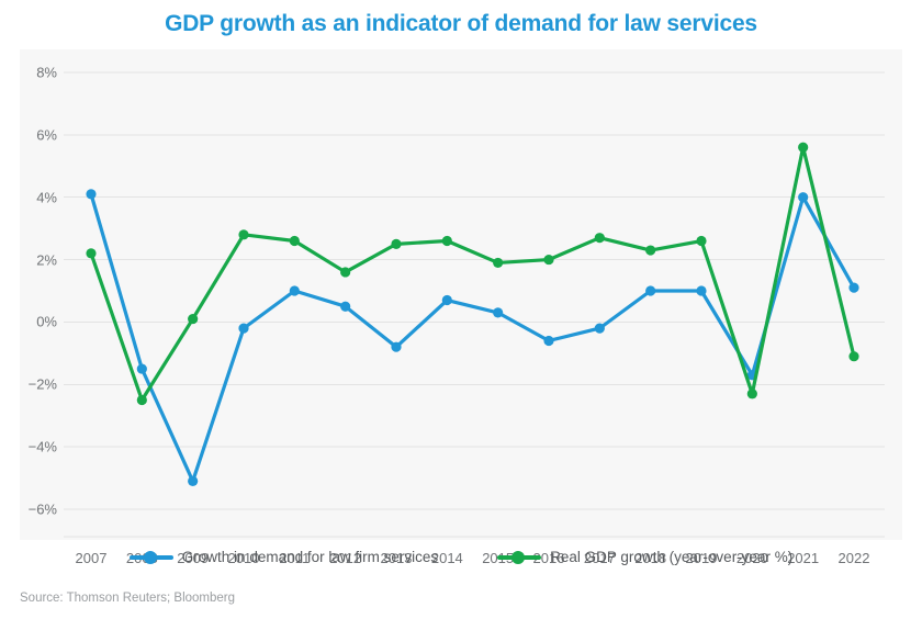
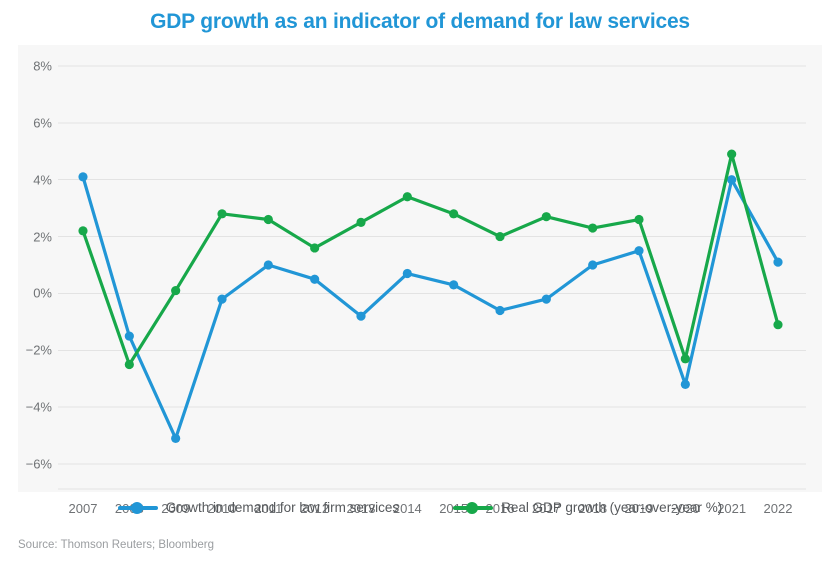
Real GDP growth (year-over-year %)/2014: 2.6% -> 3.4%
Real GDP growth (year-over-year %)/2015: 1.9% -> 2.8%
Growth in demand for law firm services/2019: 1.0% -> 1.5%
Growth in demand for law firm services/2020: -1.7% -> -3.2%
Real GDP growth (year-over-year %)/2021: 5.6% -> 4.9%
